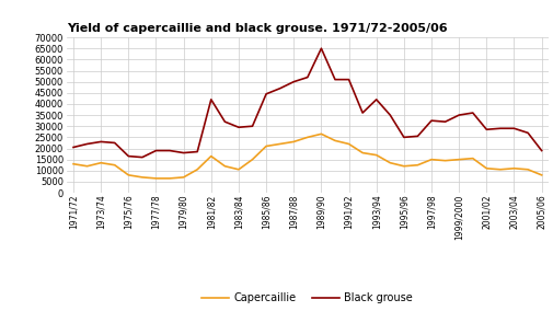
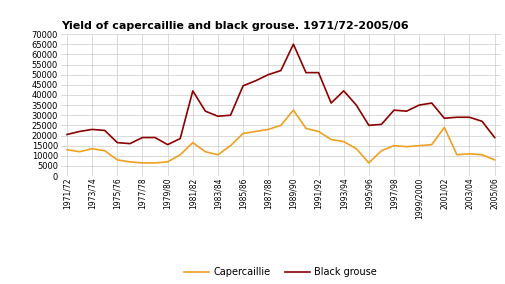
Black grouse/1979/80: 18000 -> 15500
Capercaillie/1989/90: 26500 -> 32500
Capercaillie/1995/96: 12000 -> 6500
Capercaillie/2001/02: 11000 -> 24000
